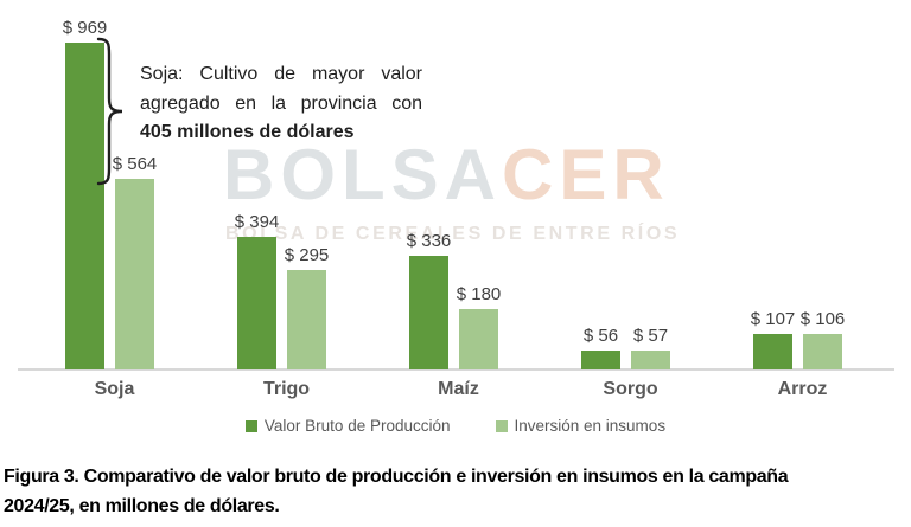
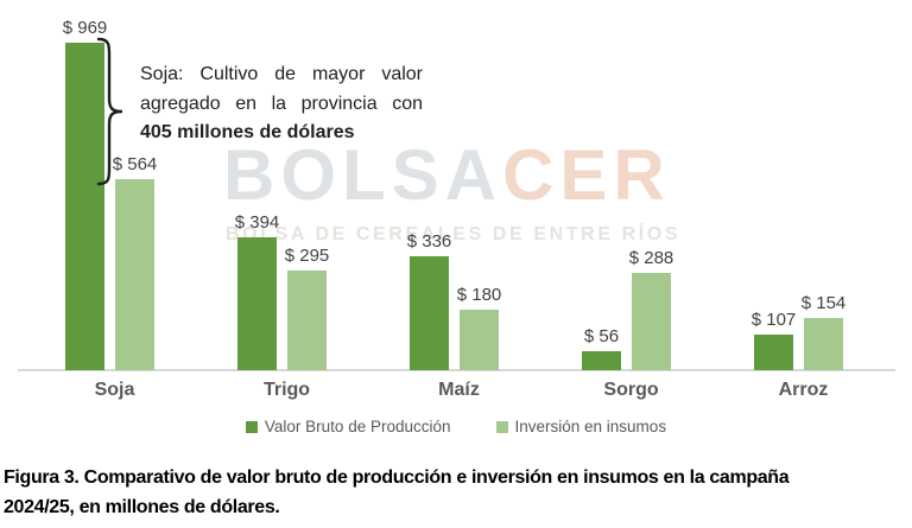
Inversión en insumos/Sorgo: 57 -> 288
Inversión en insumos/Arroz: 106 -> 154
